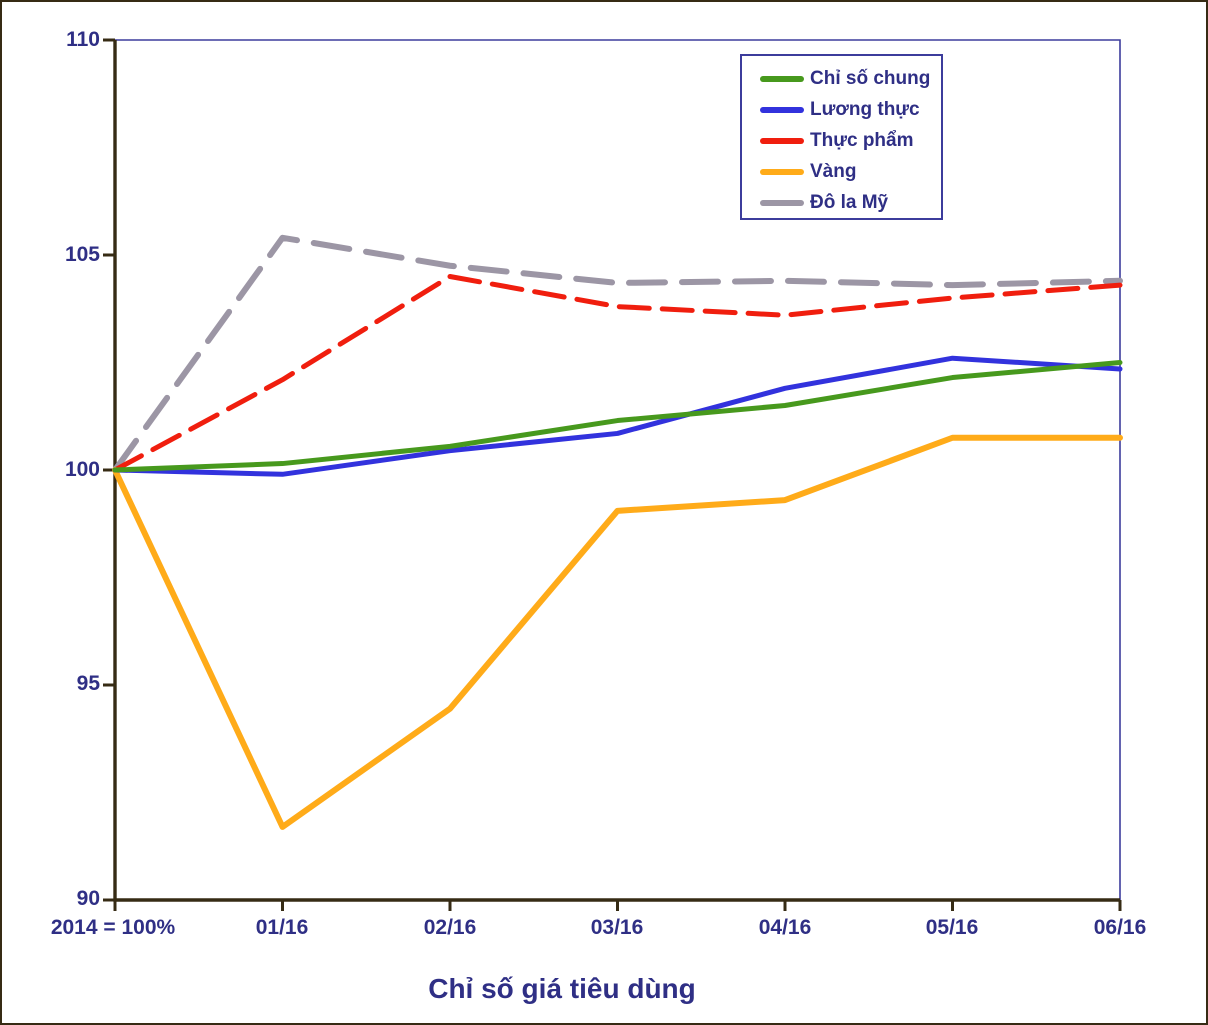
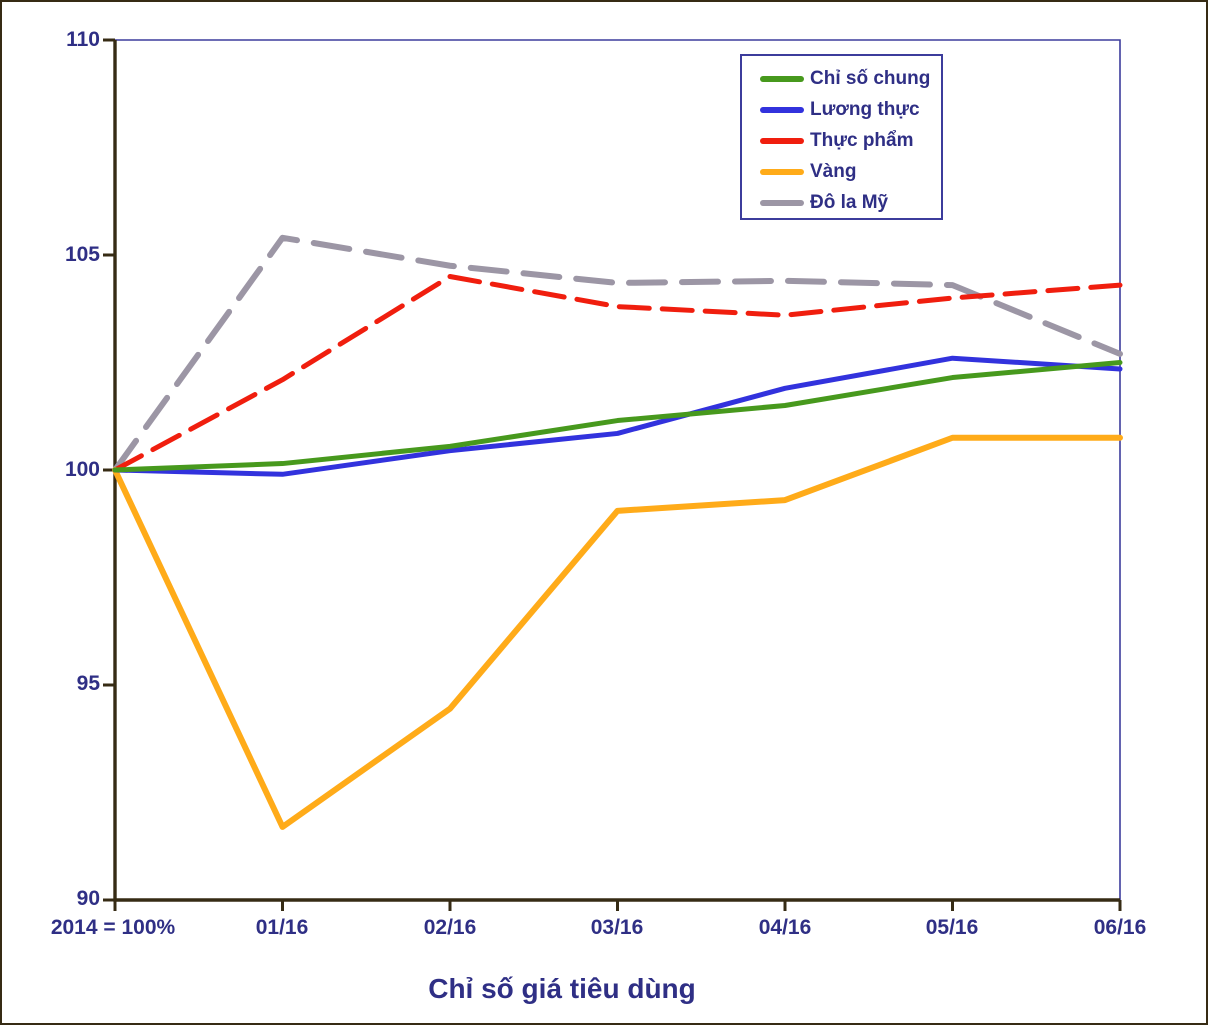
Đô la Mỹ/06/16: 104.4 -> 102.7
